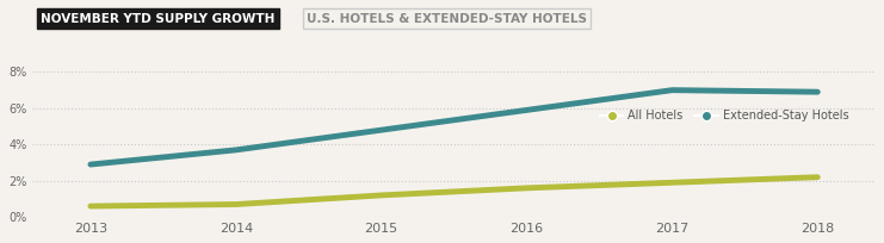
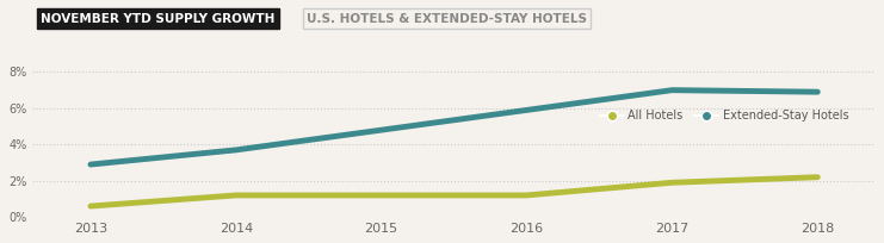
All Hotels/2014: 0.7% -> 1.2%
All Hotels/2016: 1.6% -> 1.2%
